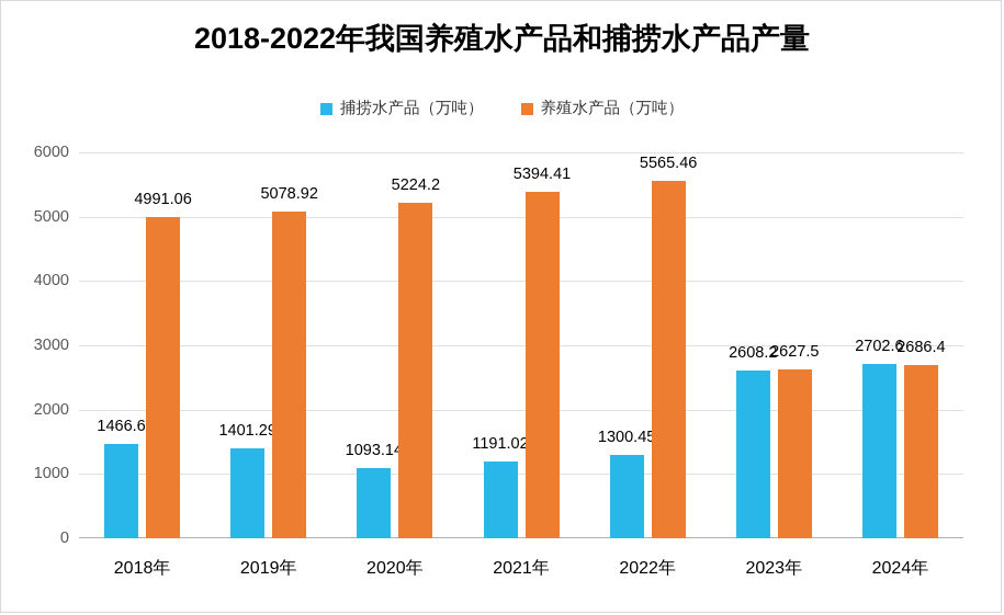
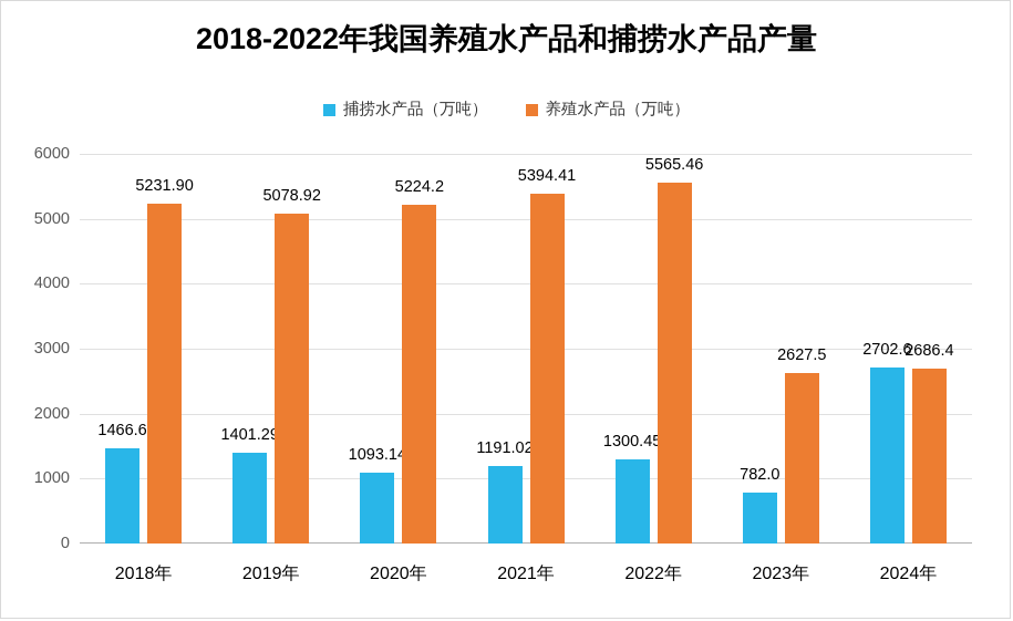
养殖水产品（万吨）/2018年: 4991.06 -> 5231.90
捕捞水产品（万吨）/2023年: 2608.2 -> 782.0
